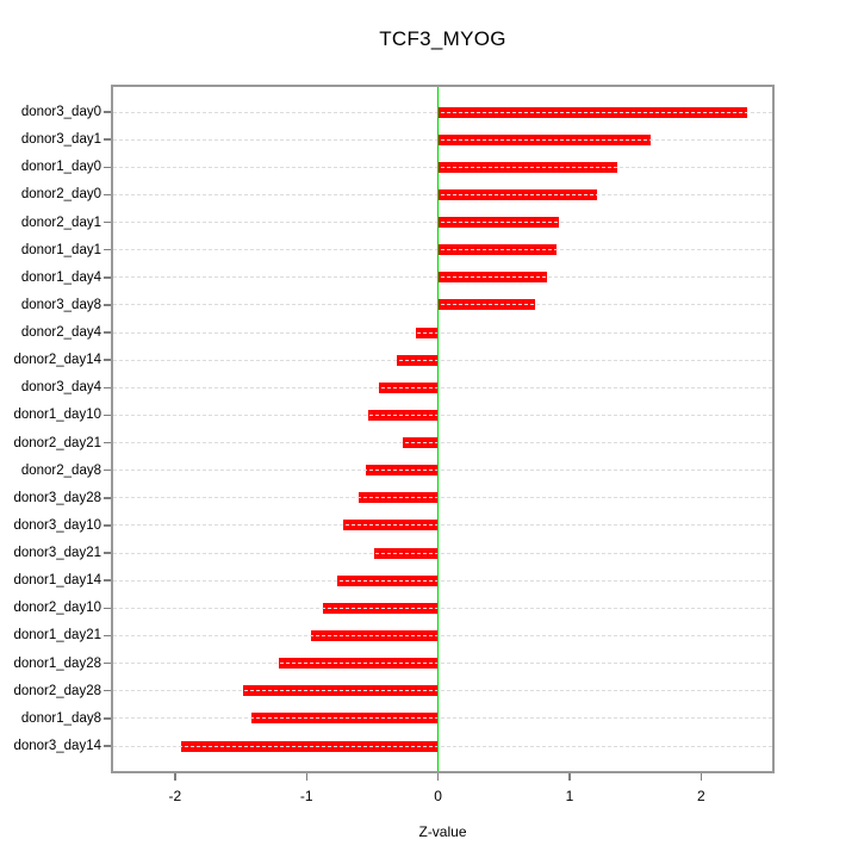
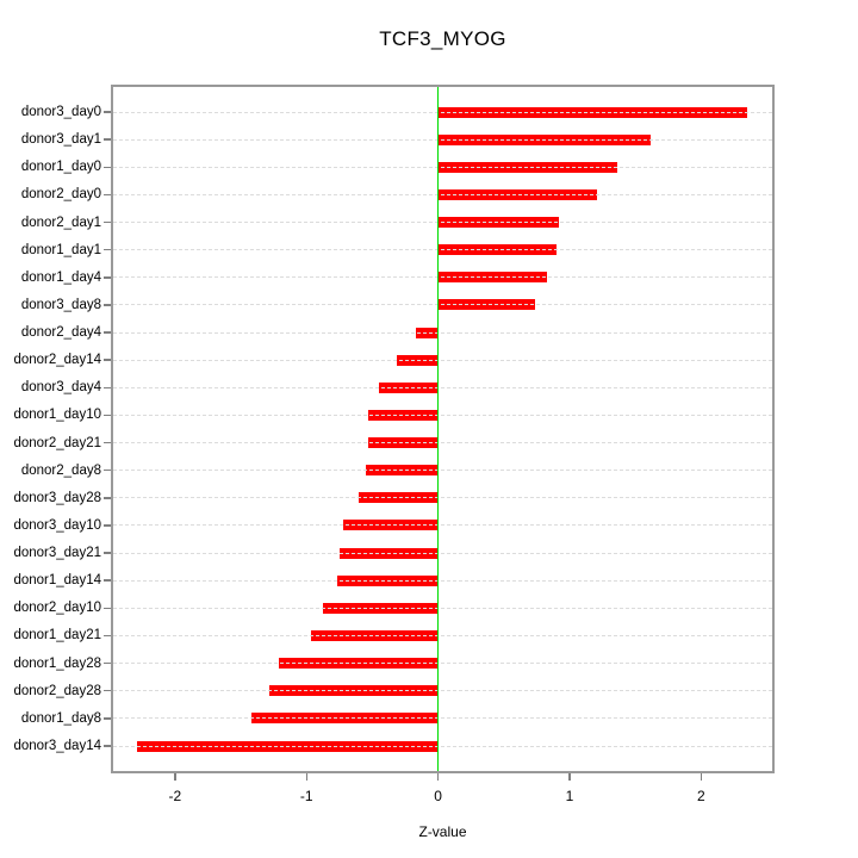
donor2_day21: -0.27 -> -0.53
donor3_day21: -0.49 -> -0.75
donor2_day28: -1.48 -> -1.28
donor3_day14: -1.95 -> -2.29
